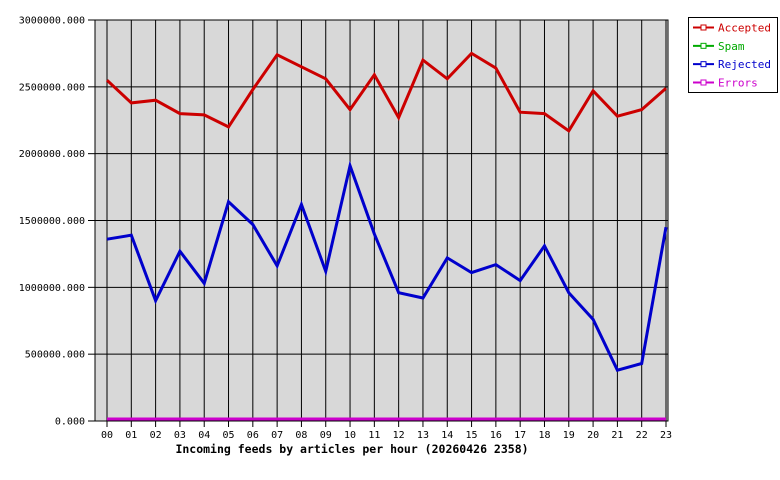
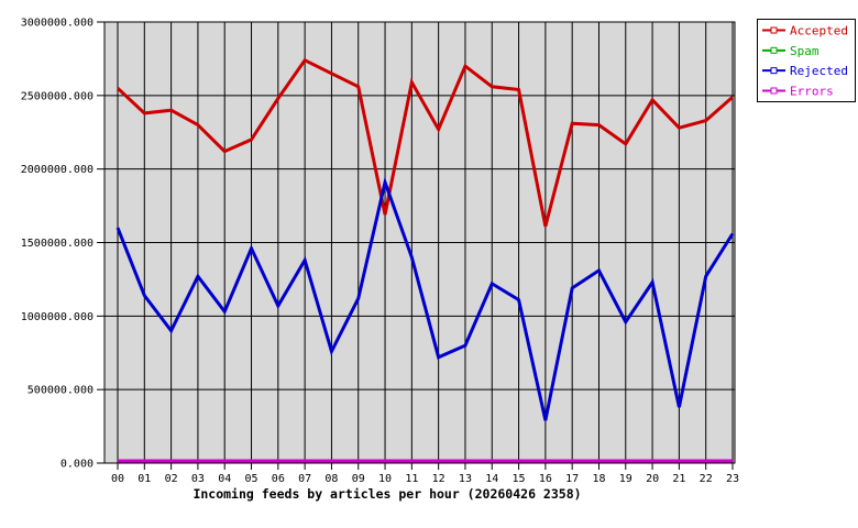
Rejected/00: 1360000 -> 1600000
Rejected/01: 1390000 -> 1140000
Accepted/04: 2290000 -> 2120000
Rejected/05: 1640000 -> 1460000
Rejected/06: 1470000 -> 1070000
Rejected/07: 1160000 -> 1380000
Rejected/08: 1620000 -> 760000
Accepted/10: 2330000 -> 1690000
Rejected/12: 960000 -> 720000
Rejected/13: 920000 -> 800000
Accepted/15: 2750000 -> 2540000
Accepted/16: 2640000 -> 1610000
Rejected/16: 1170000 -> 290000
Rejected/17: 1050000 -> 1190000
Rejected/20: 760000 -> 1230000
Rejected/22: 430000 -> 1270000
Rejected/23: 1450000 -> 1560000
